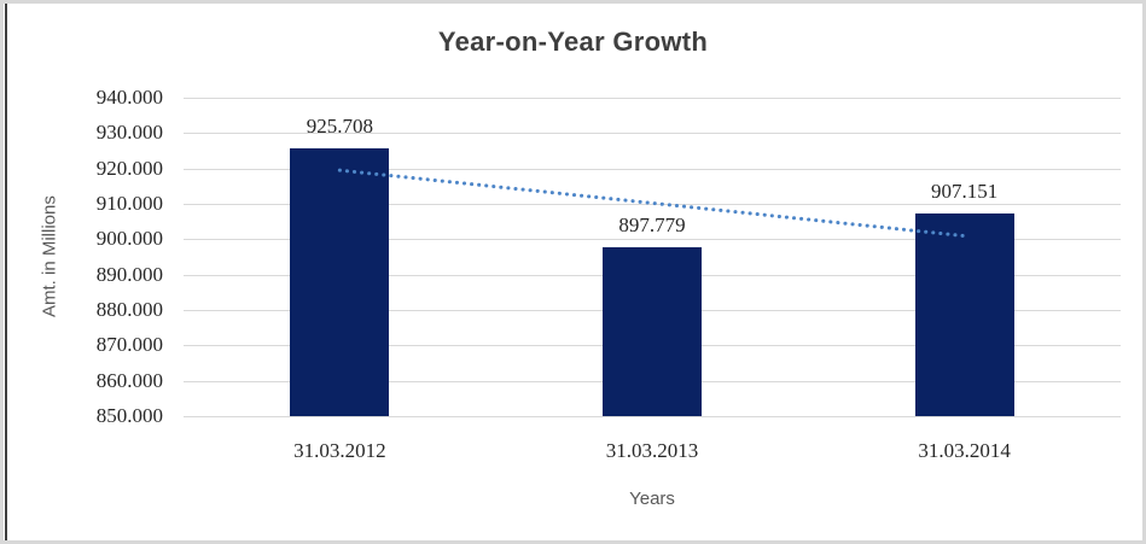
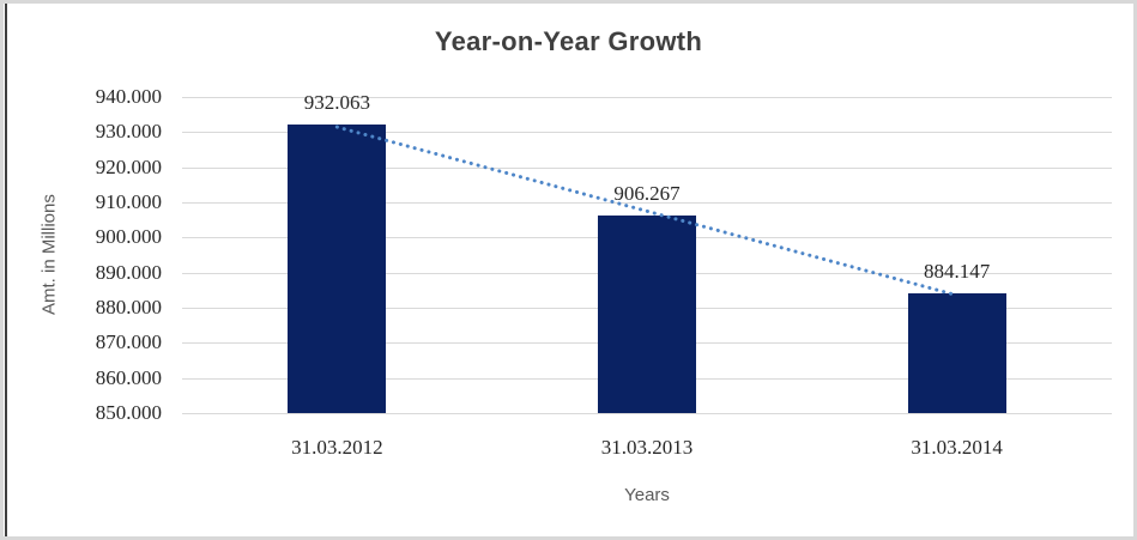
31.03.2012: 925.708 -> 932.063
31.03.2013: 897.779 -> 906.267
31.03.2014: 907.151 -> 884.147
